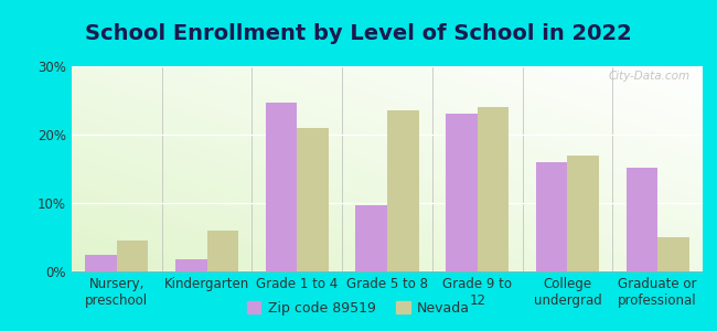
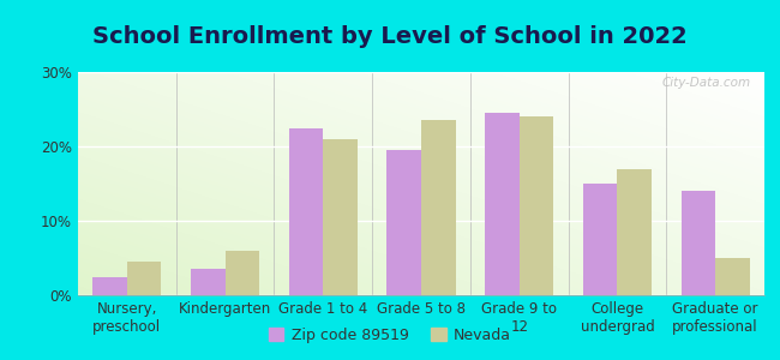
Zip code 89519/Kindergarten: 1.8% -> 3.5%
Zip code 89519/Grade 1 to 4: 24.6% -> 22.5%
Zip code 89519/Grade 5 to 8: 9.6% -> 19.5%
Zip code 89519/Grade 9 to 12: 23.0% -> 24.5%
Zip code 89519/College undergrad: 16.0% -> 15.0%
Zip code 89519/Graduate or professional: 15.2% -> 14.0%
